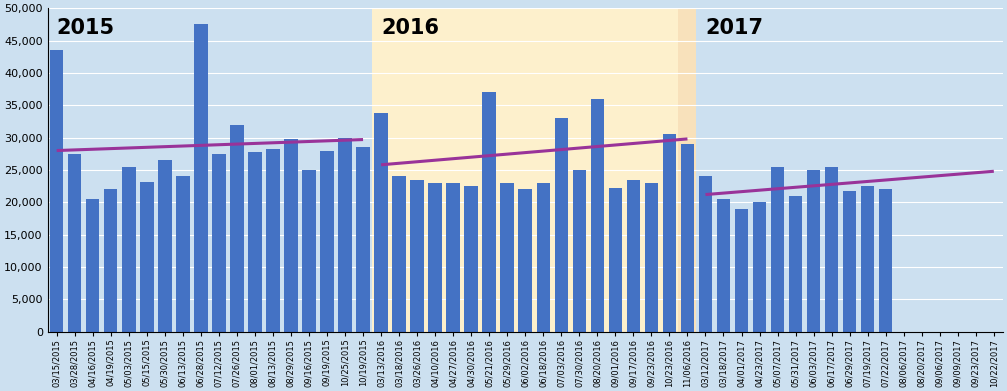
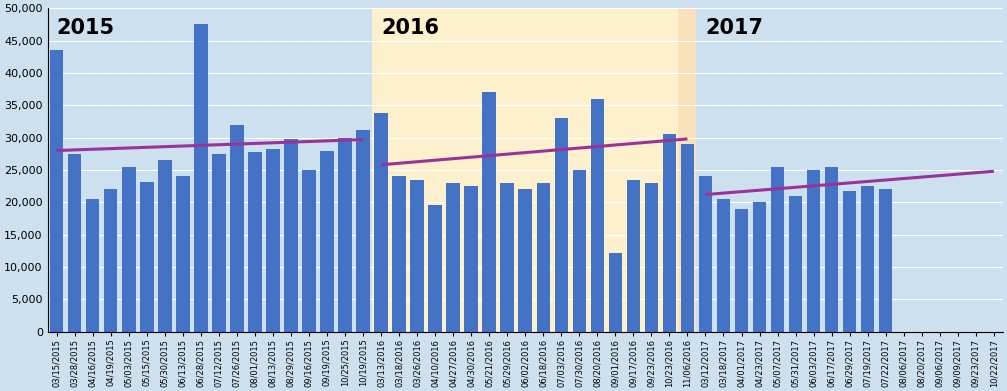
10/19/2015: 28,500 -> 31,200
04/10/2016: 23,000 -> 19,600
09/01/2016: 22,200 -> 12,200
